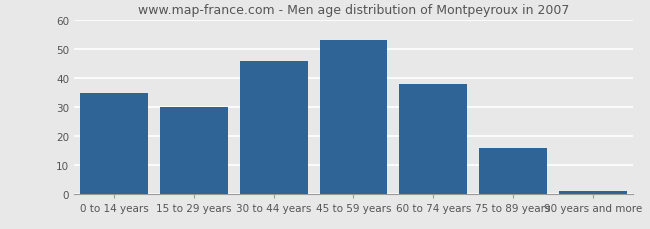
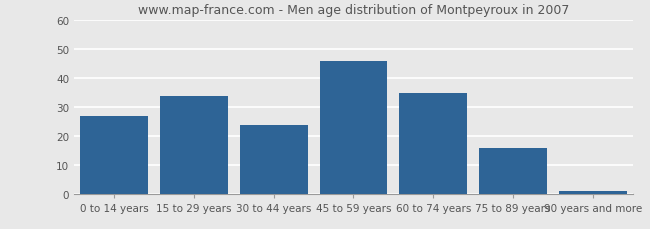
0 to 14 years: 35 -> 27
15 to 29 years: 30 -> 34
30 to 44 years: 46 -> 24
45 to 59 years: 53 -> 46
60 to 74 years: 38 -> 35
